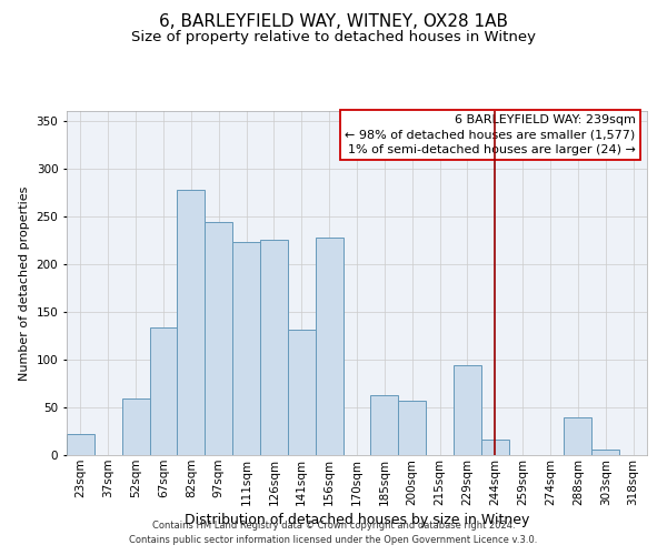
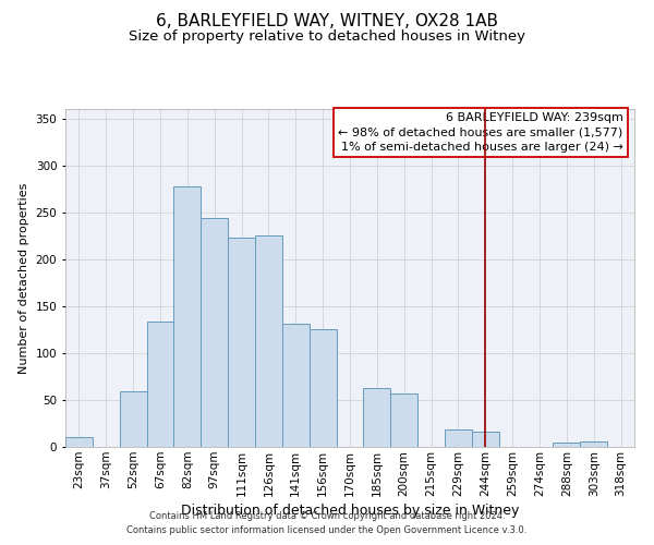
23sqm: 22 -> 10
156sqm: 228 -> 125
229sqm: 94 -> 19
288sqm: 40 -> 5
